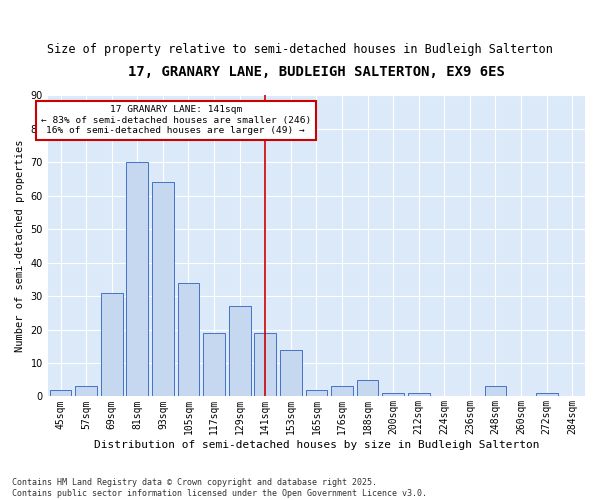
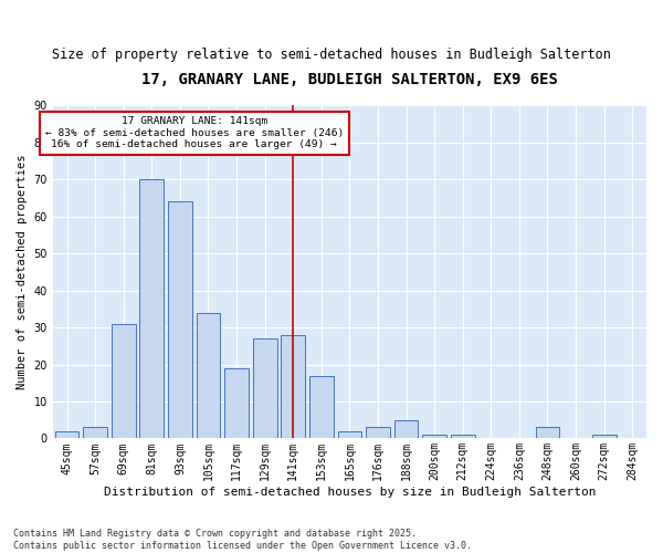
141sqm: 19 -> 28
153sqm: 14 -> 17
